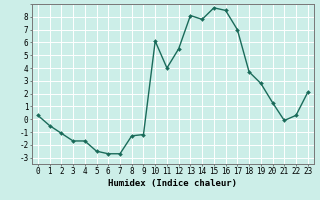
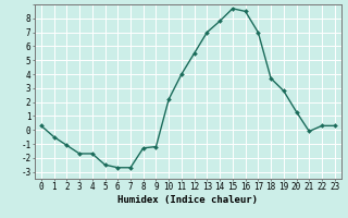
10: 6.1 -> 2.2
13: 8.1 -> 7.0
23: 2.1 -> 0.3
